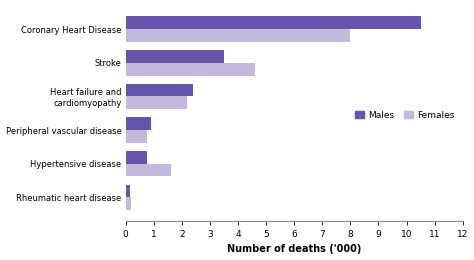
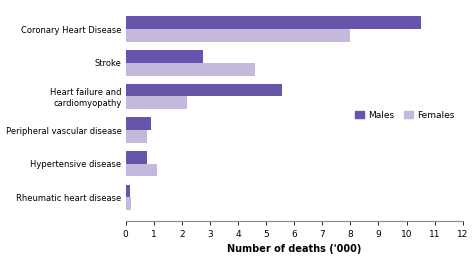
Males/Stroke: 3.50 -> 2.75
Males/Heart failure and cardiomyopathy: 2.40 -> 5.55
Females/Hypertensive disease: 1.60 -> 1.10
